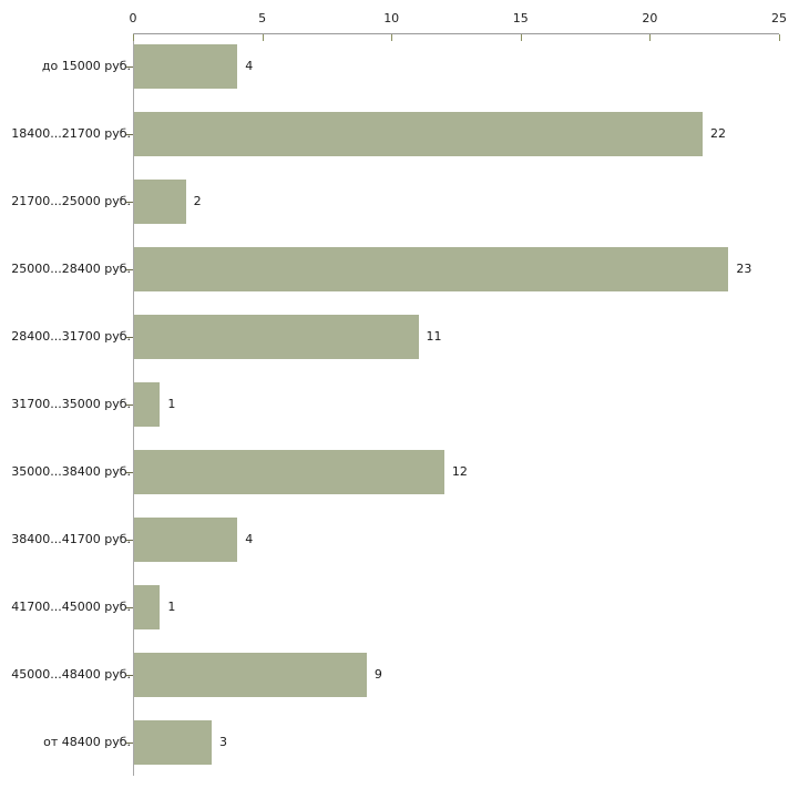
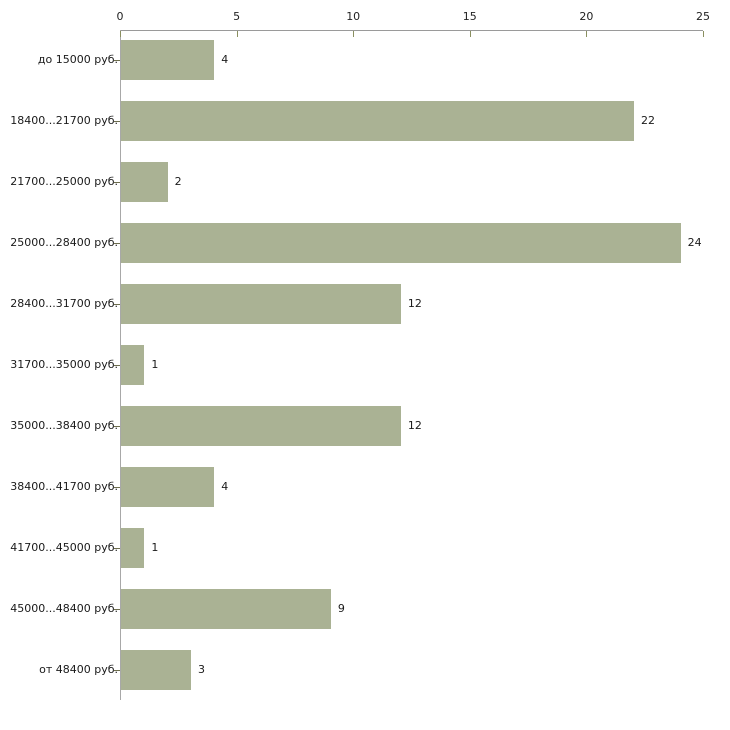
25000...28400 руб.: 23 -> 24
28400...31700 руб.: 11 -> 12
